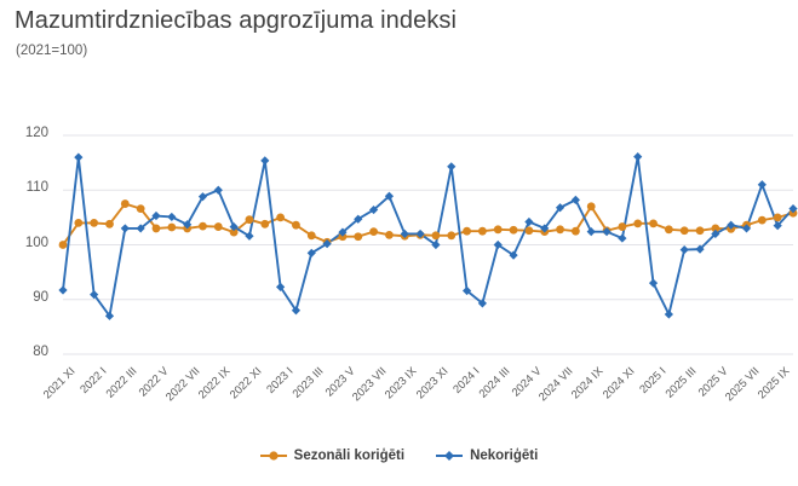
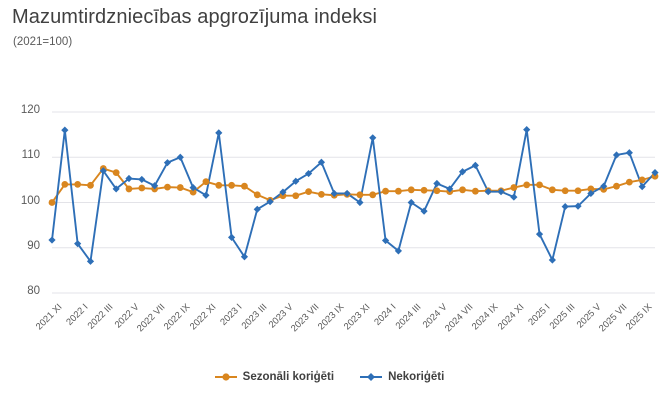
Nekoriģēti/2022 III: 103 -> 107
Sezonāli koriģēti/2023 I: 105 -> 104
Sezonāli koriģēti/2024 IX: 107 -> 103
Nekoriģēti/2025 VII: 103 -> 110
